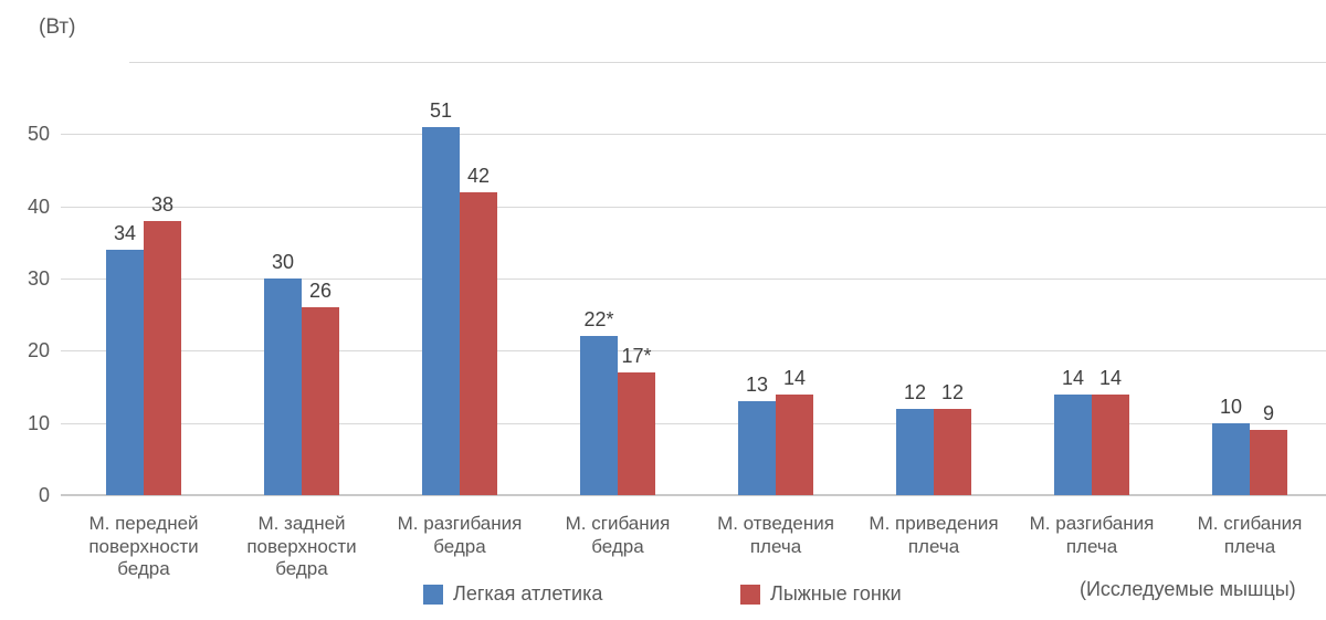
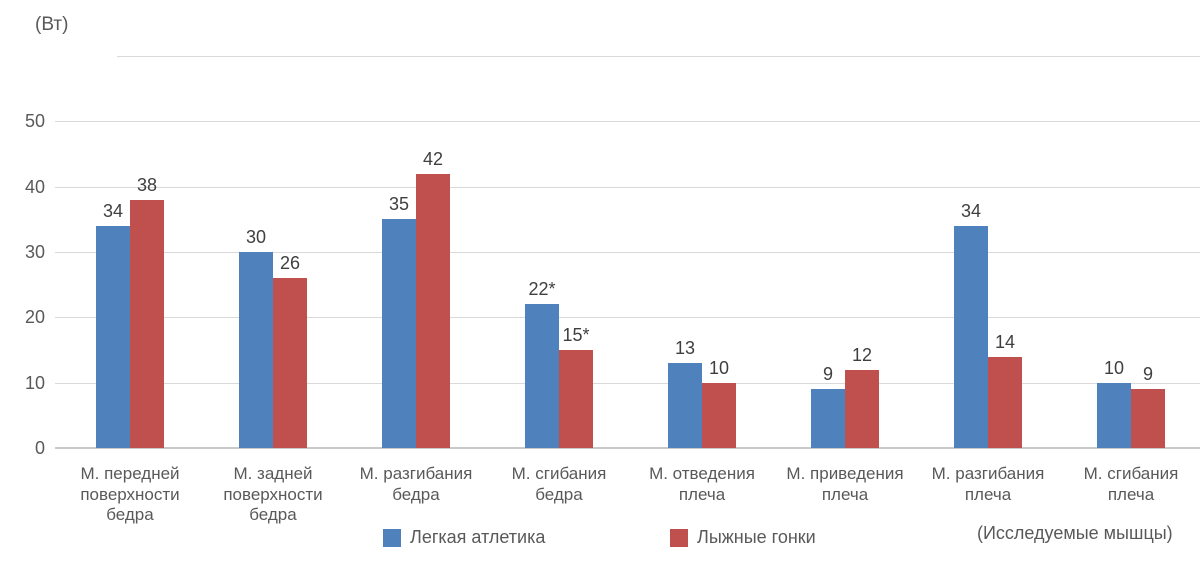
Легкая атлетика/М. разгибания бедра: 51 -> 35
Лыжные гонки/М. сгибания бедра: 17 -> 15
Лыжные гонки/М. отведения плеча: 14 -> 10
Легкая атлетика/М. приведения плеча: 12 -> 9
Легкая атлетика/М. разгибания плеча: 14 -> 34
